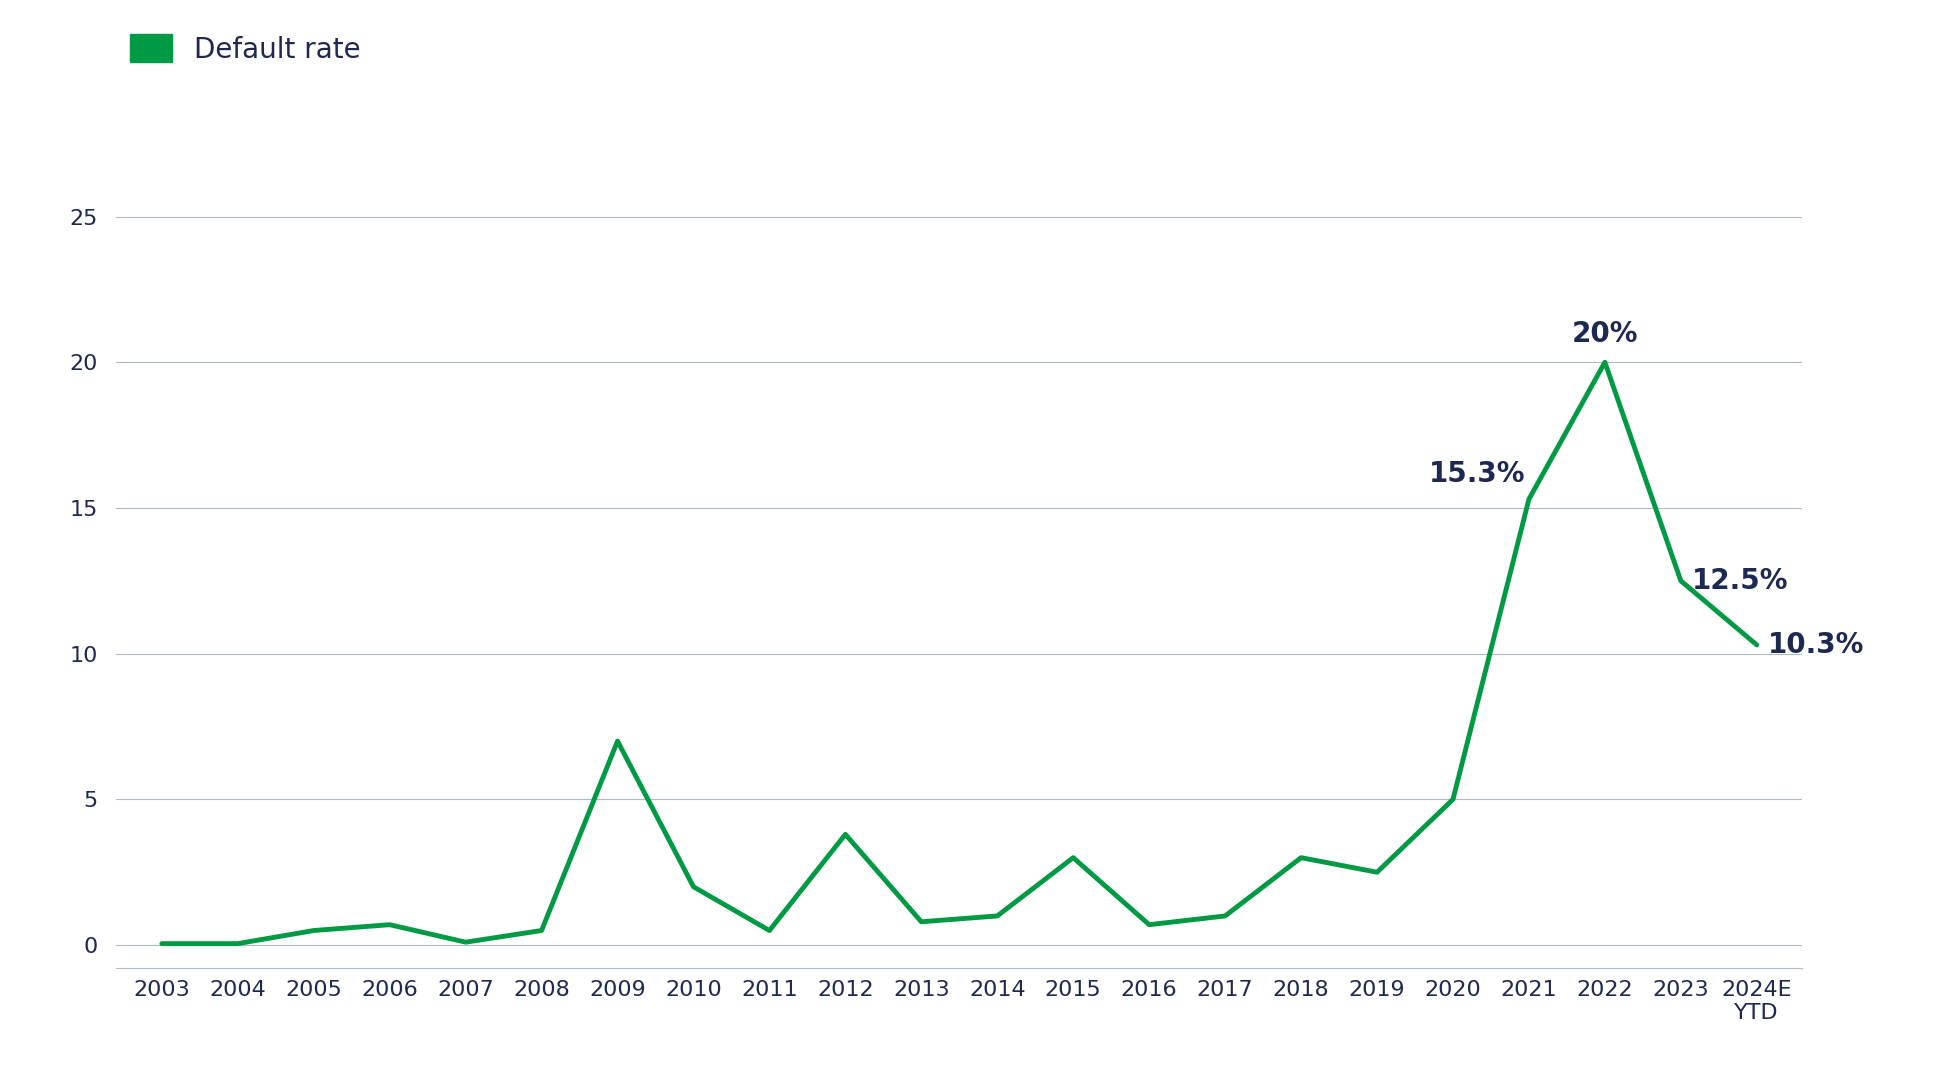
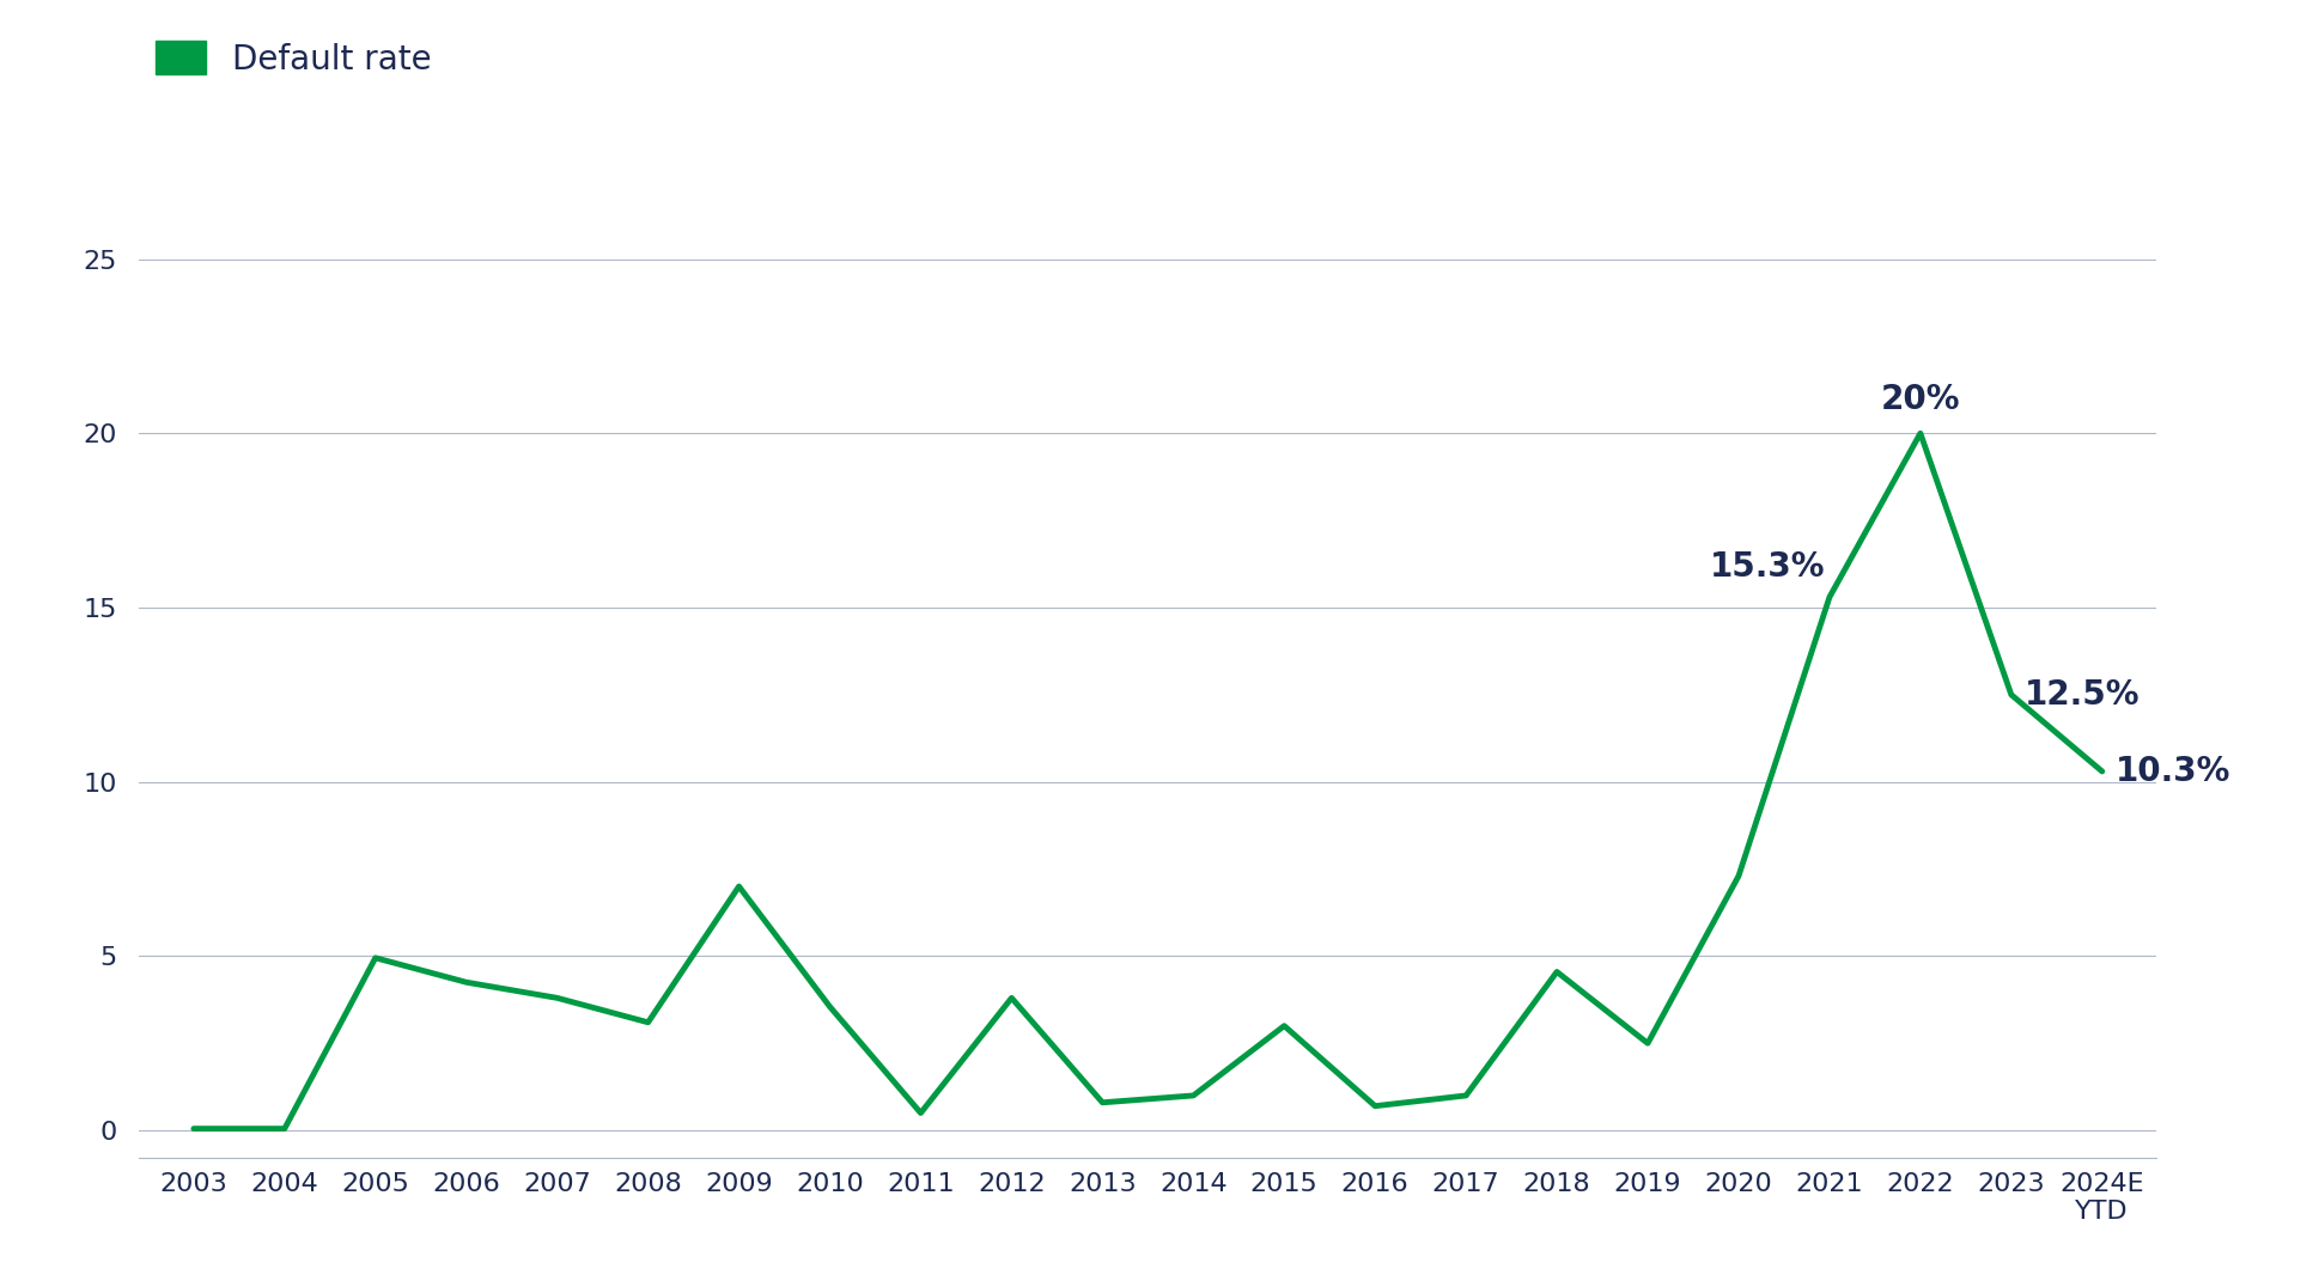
2005: 0.50 -> 4.95
2006: 0.70 -> 4.25
2007: 0.10 -> 3.80
2008: 0.50 -> 3.10
2010: 2.00 -> 3.55
2018: 3.00 -> 4.55
2020: 5.00 -> 7.30
